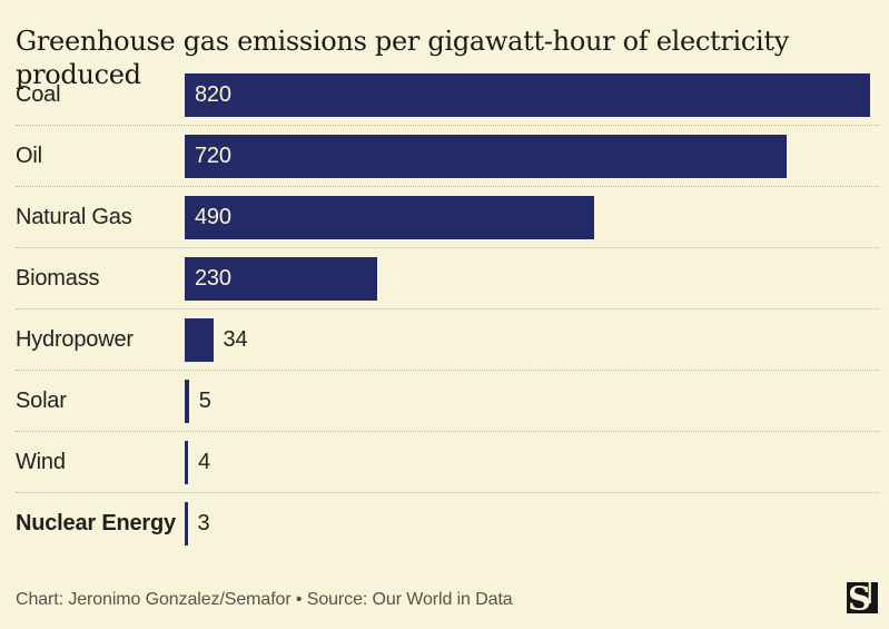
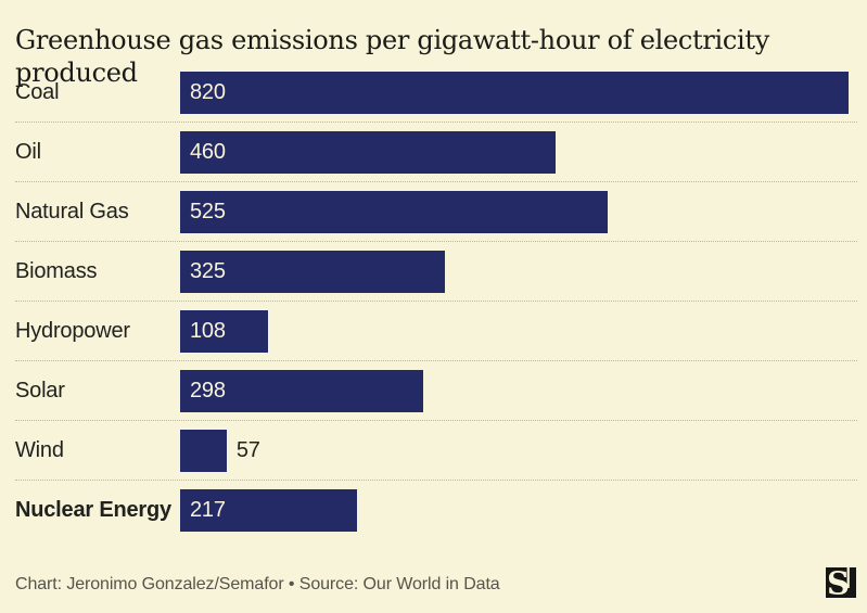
Oil: 720 -> 460
Natural Gas: 490 -> 525
Biomass: 230 -> 325
Hydropower: 34 -> 108
Solar: 5 -> 298
Wind: 4 -> 57
Nuclear Energy: 3 -> 217
